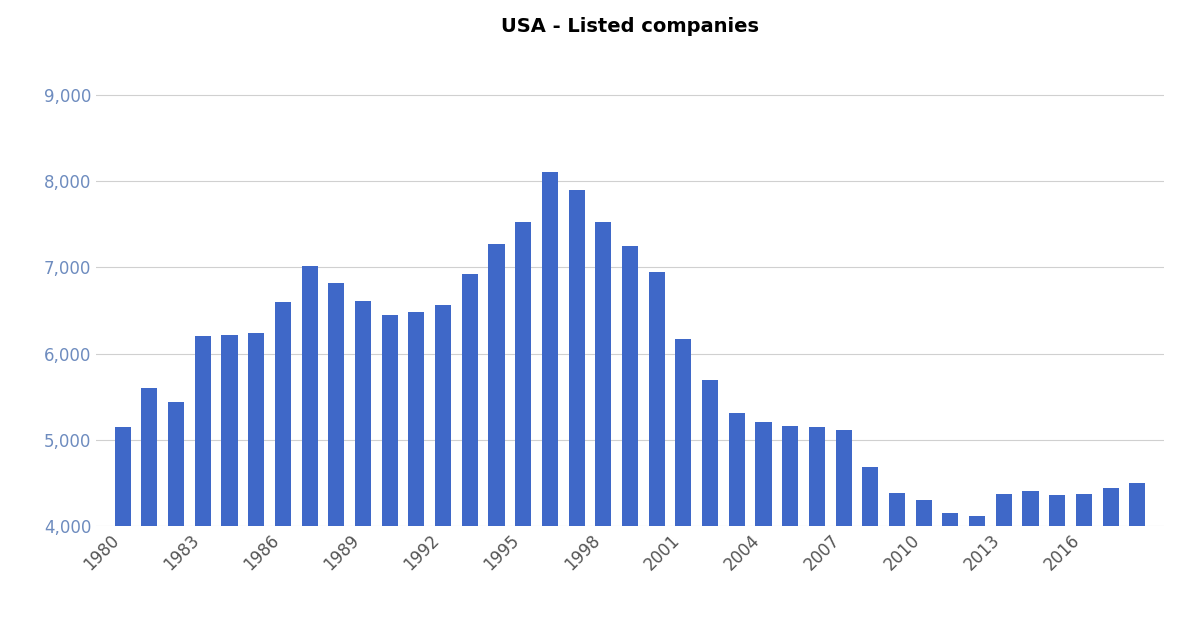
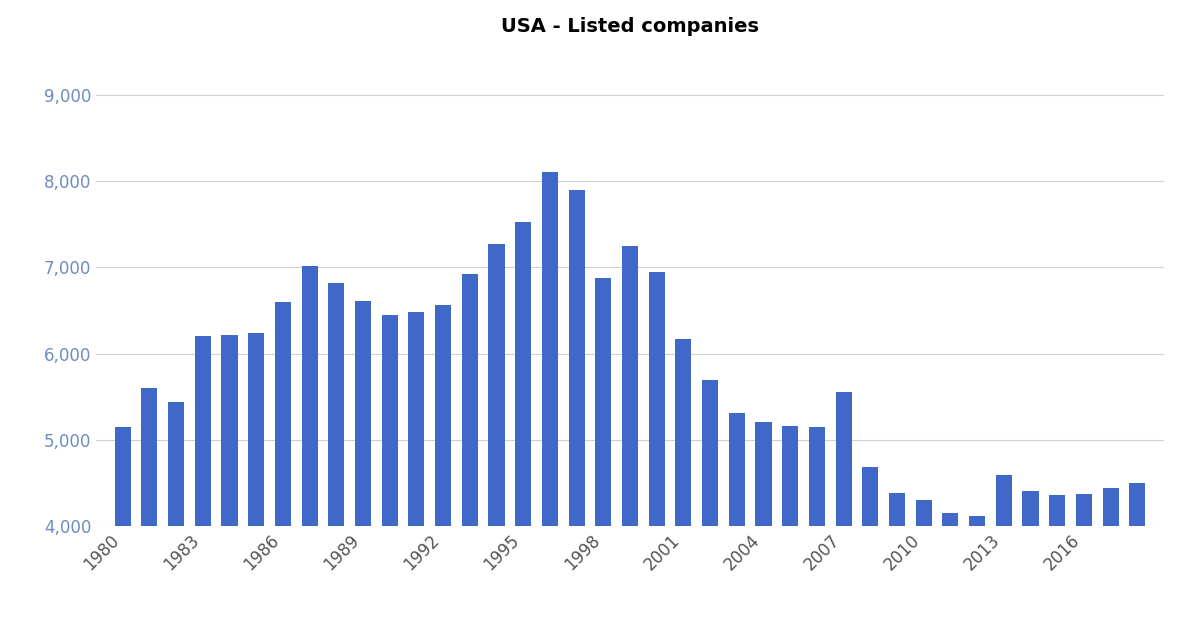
1998: 7,520 -> 6,880
2007: 5,120 -> 5,560
2013: 4,380 -> 4,600
